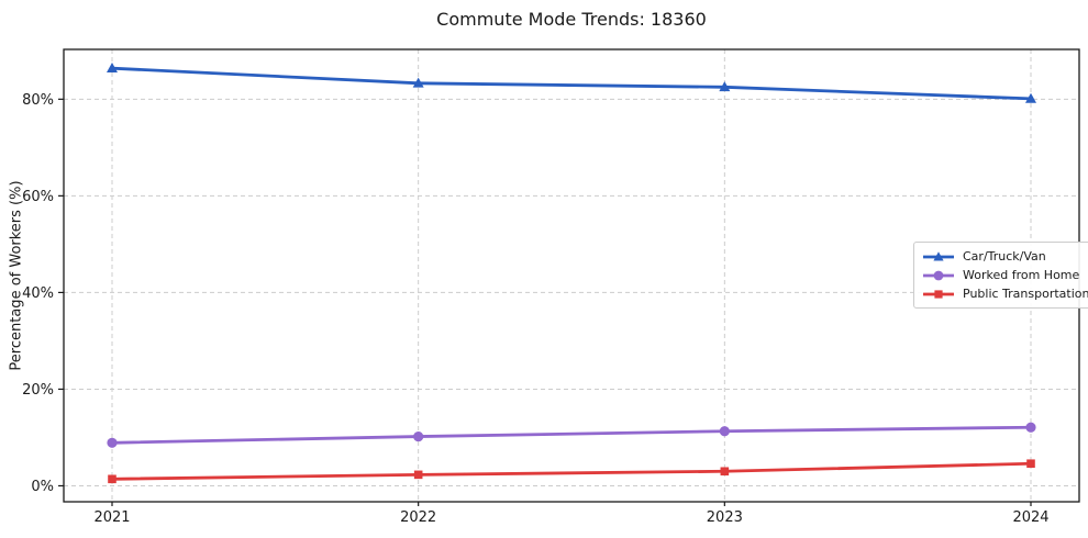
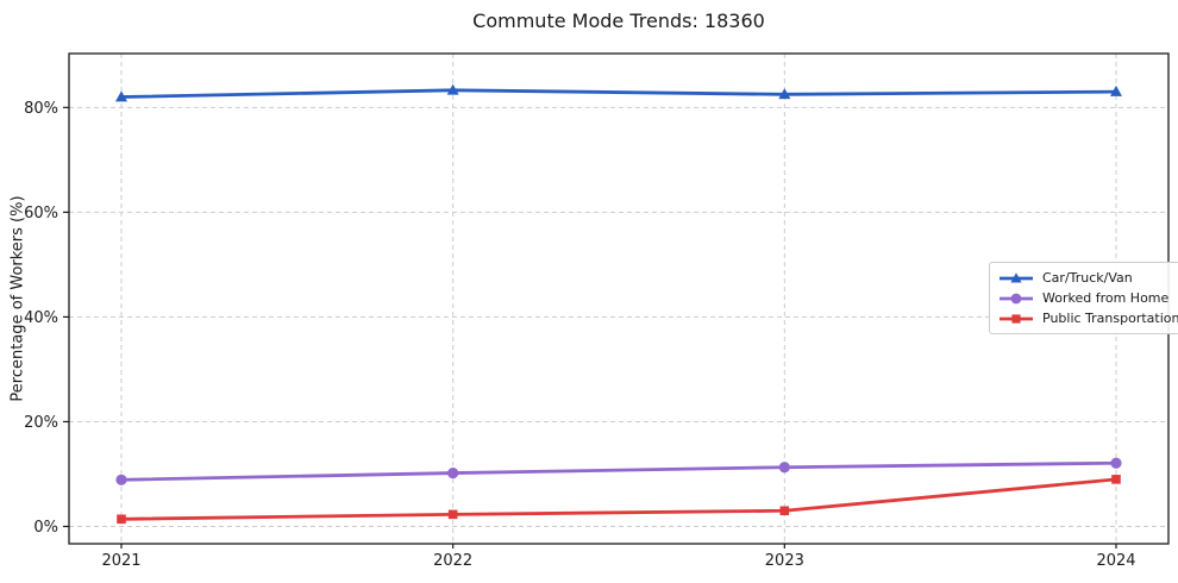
Car/Truck/Van/2021: 86% -> 82%
Car/Truck/Van/2024: 80% -> 83%
Public Transportation/2024: 5% -> 9%
